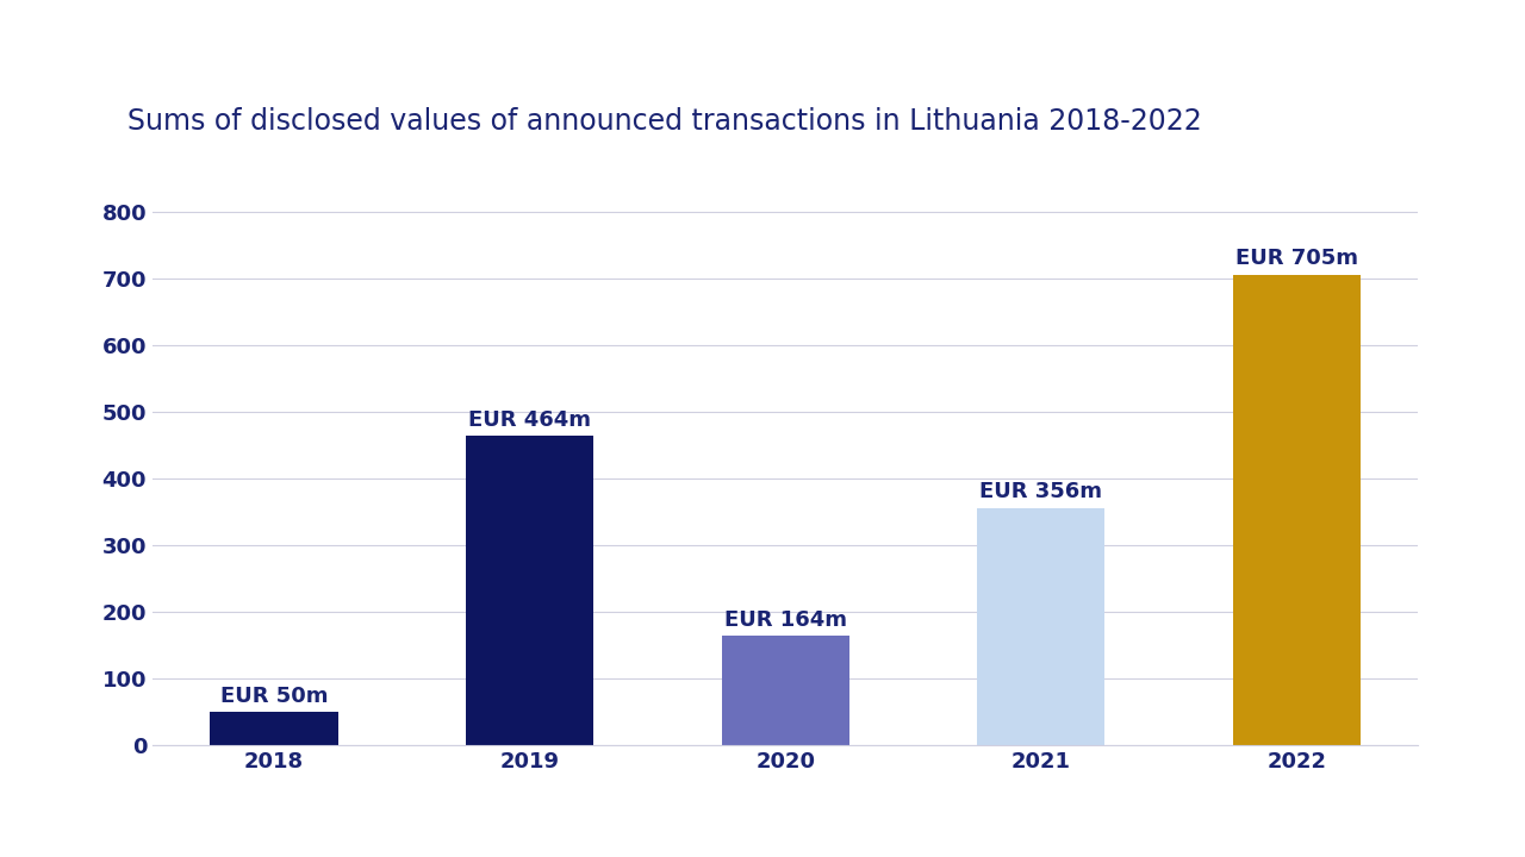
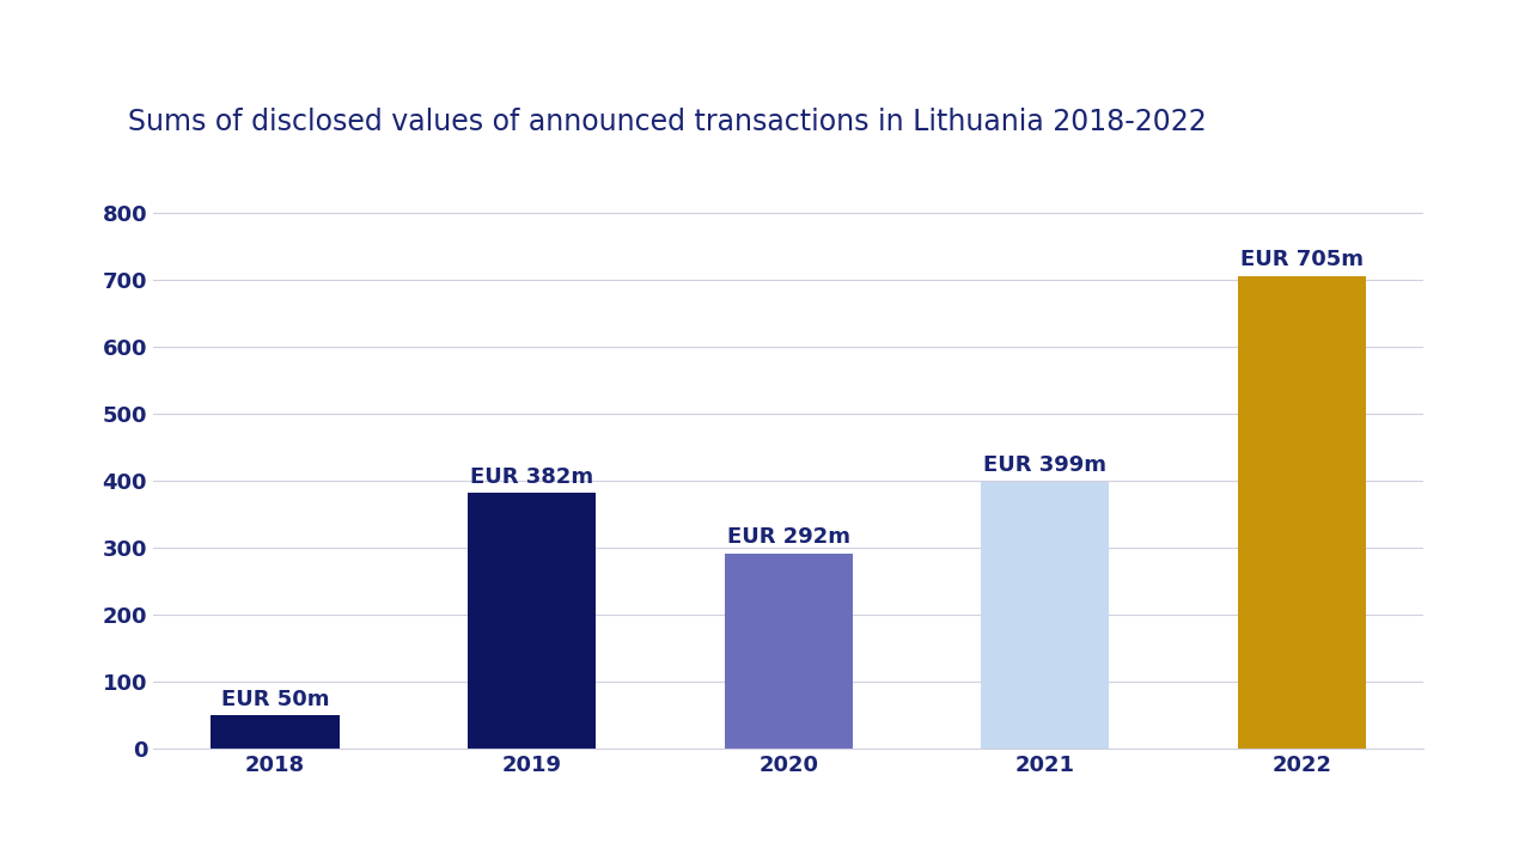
2019: 464m -> 382m
2020: 164m -> 292m
2021: 356m -> 399m
